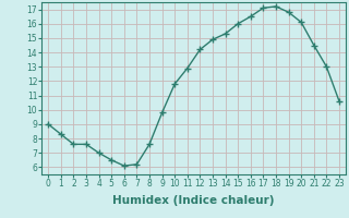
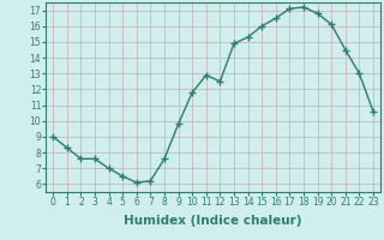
12: 14.2 -> 12.5
